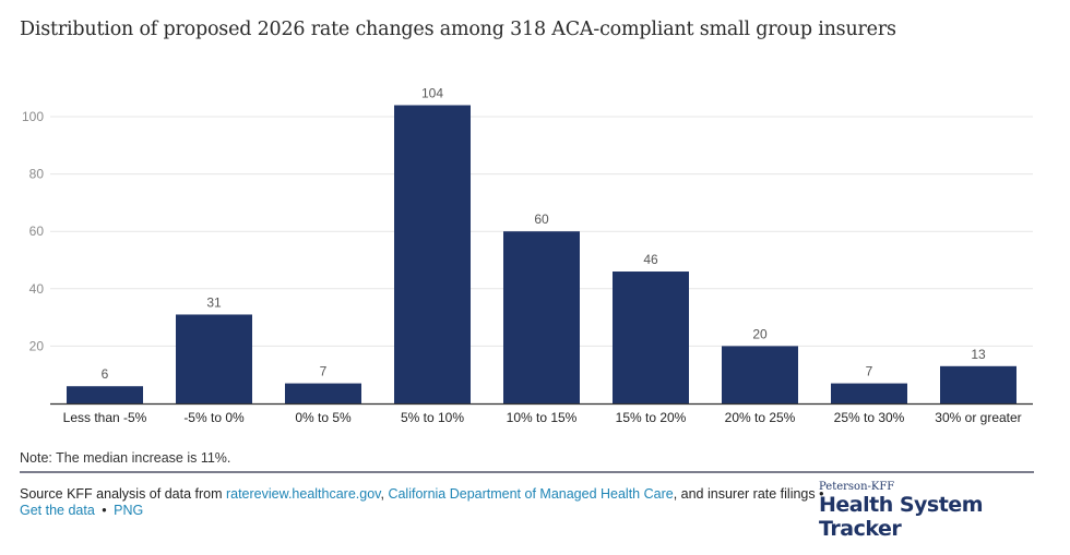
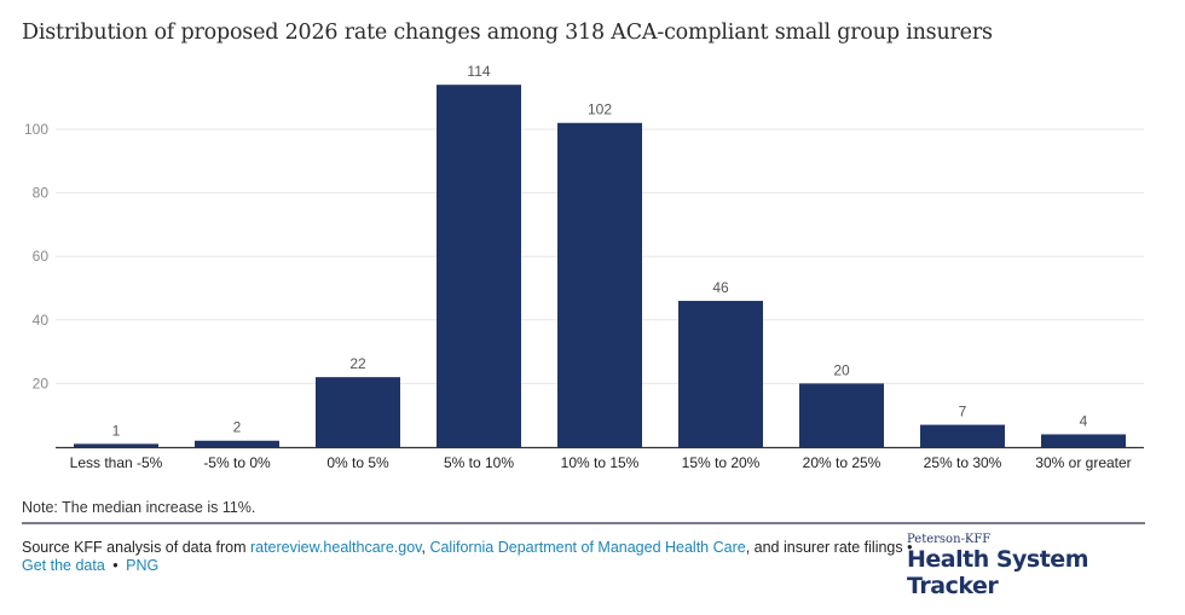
Less than -5%: 6 -> 1
-5% to 0%: 31 -> 2
0% to 5%: 7 -> 22
5% to 10%: 104 -> 114
10% to 15%: 60 -> 102
30% or greater: 13 -> 4
